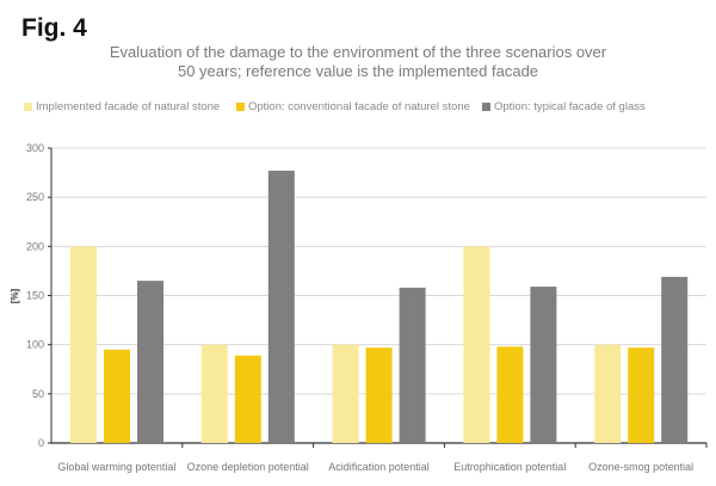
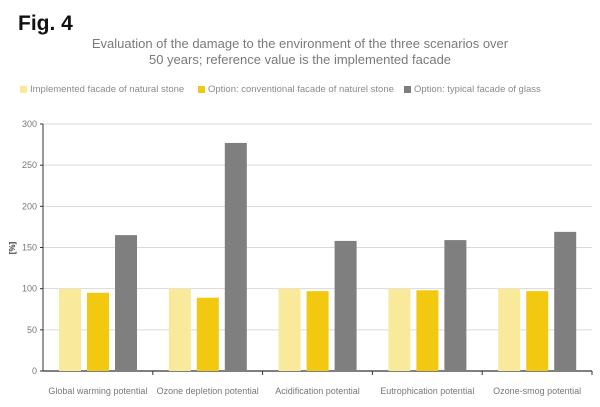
Implemented facade of natural stone/Global warming potential: 200 -> 100
Implemented facade of natural stone/Eutrophication potential: 200 -> 100
